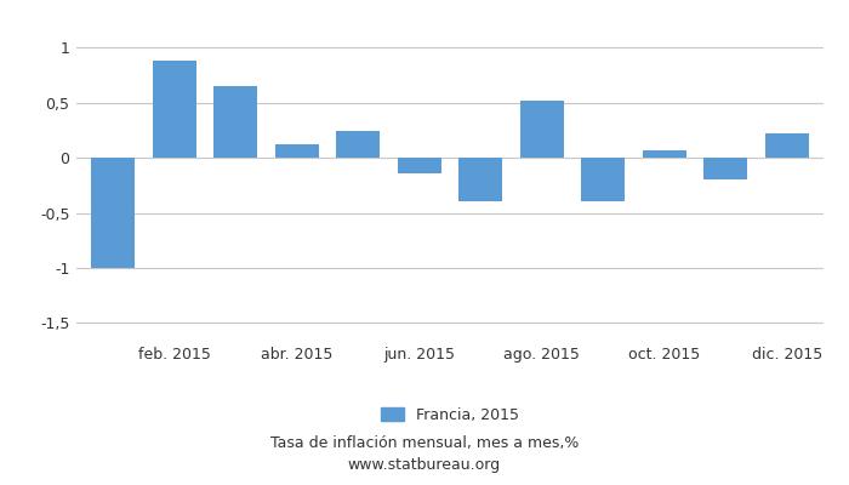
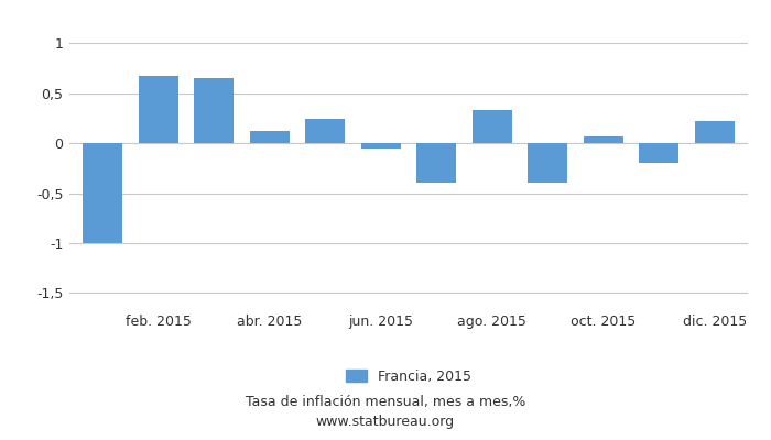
feb. 2015: 0,88 -> 0,67
jun. 2015: -0,14 -> -0,05
ago. 2015: 0,52 -> 0,33
